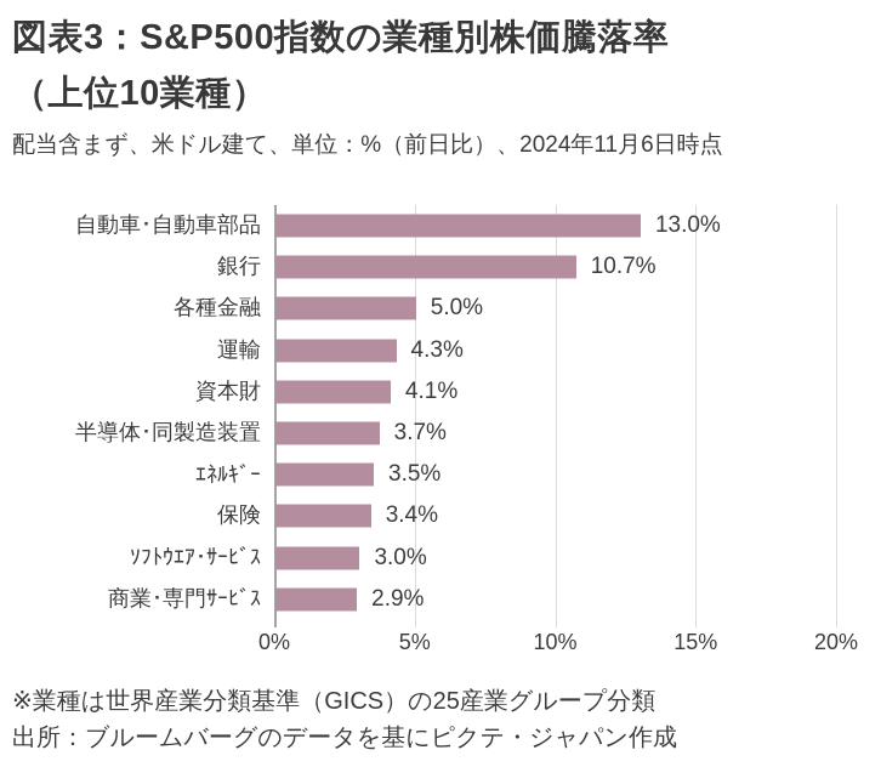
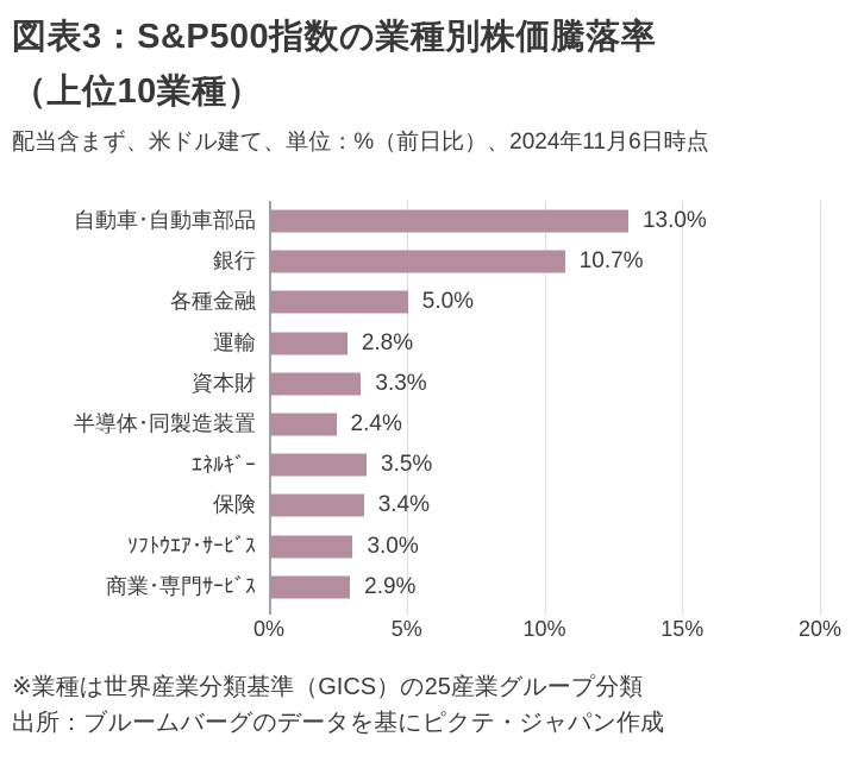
運輸: 4.3% -> 2.8%
資本財: 4.1% -> 3.3%
半導体･同製造装置: 3.7% -> 2.4%
